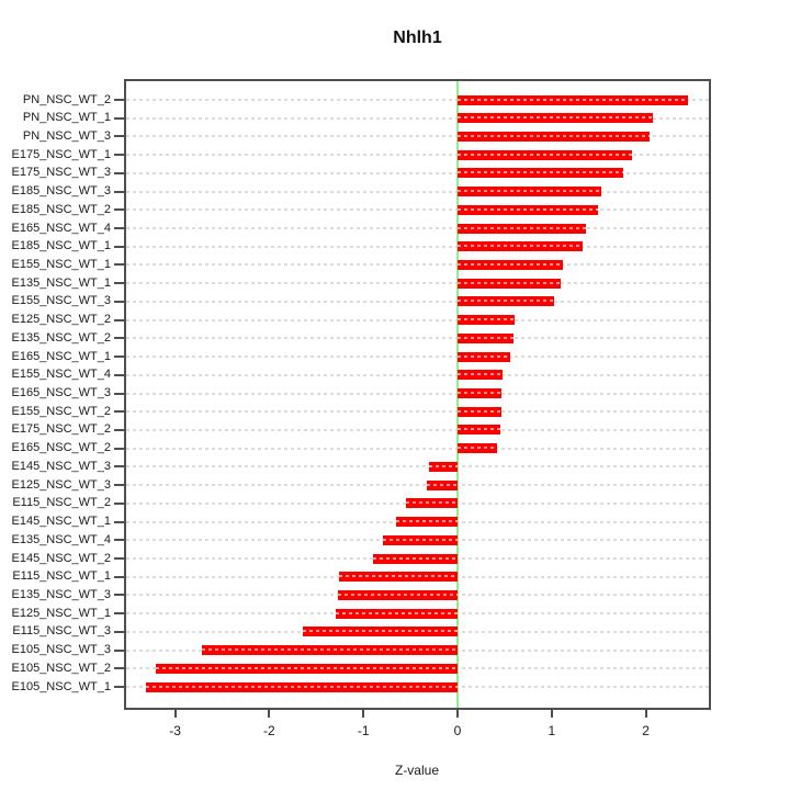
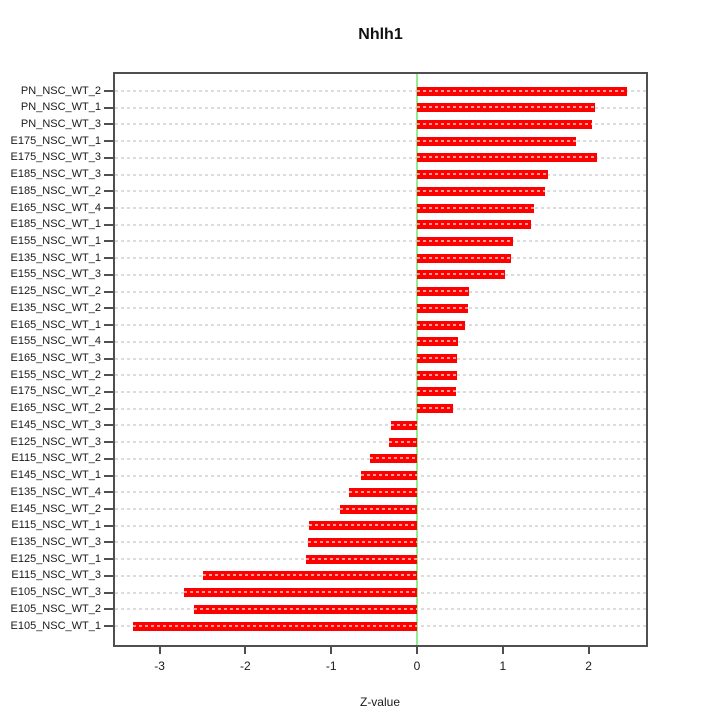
E175_NSC_WT_3: 1.8 -> 2.1
E115_NSC_WT_3: -1.6 -> -2.5
E105_NSC_WT_2: -3.2 -> -2.6
